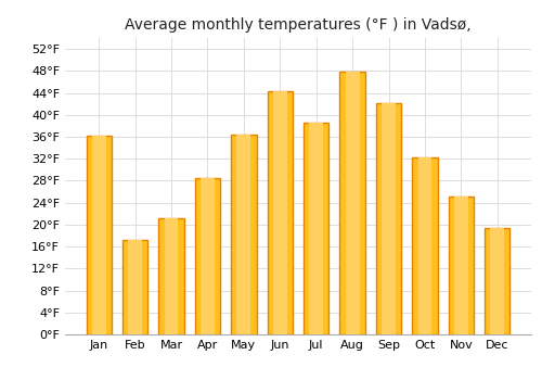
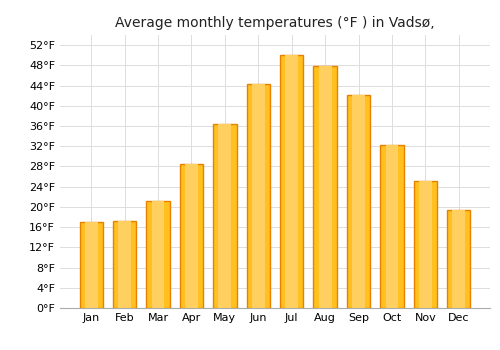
Jan: 36.2°F -> 17.1°F
Jul: 38.6°F -> 50.0°F
